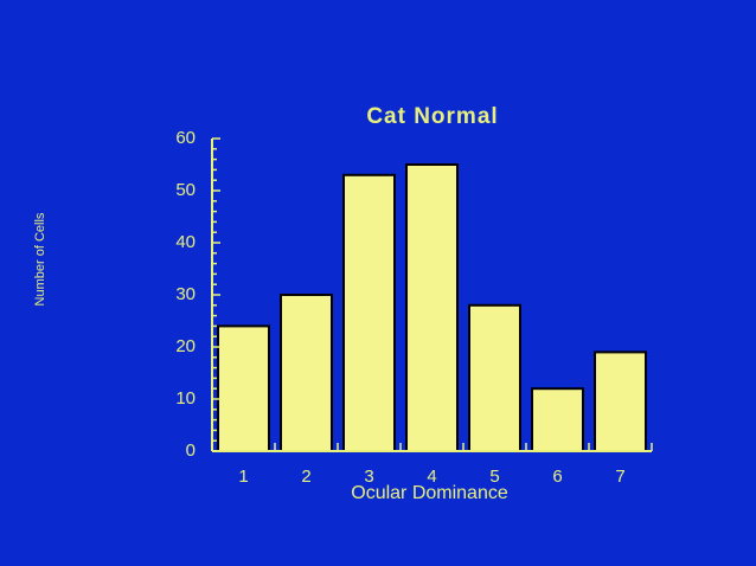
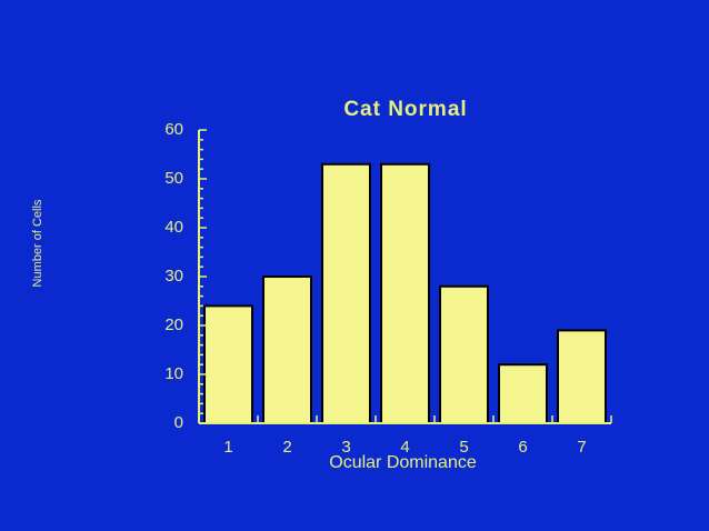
4: 55 -> 53
